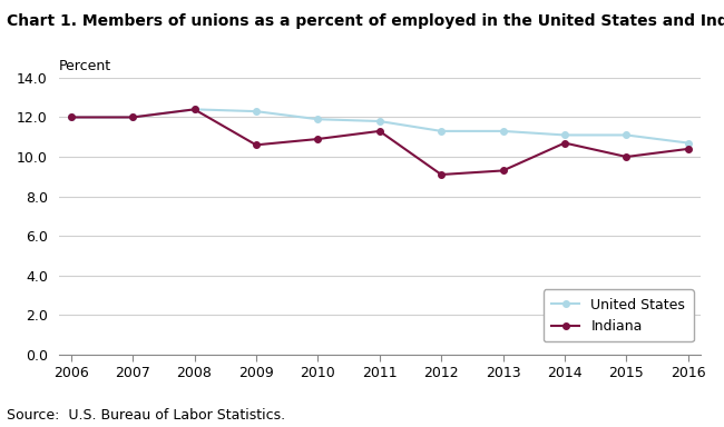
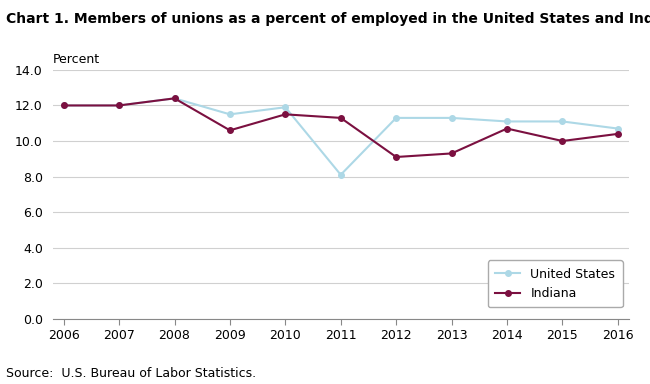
United States/2009: 12.3 -> 11.5
Indiana/2010: 10.9 -> 11.5
United States/2011: 11.8 -> 8.1
